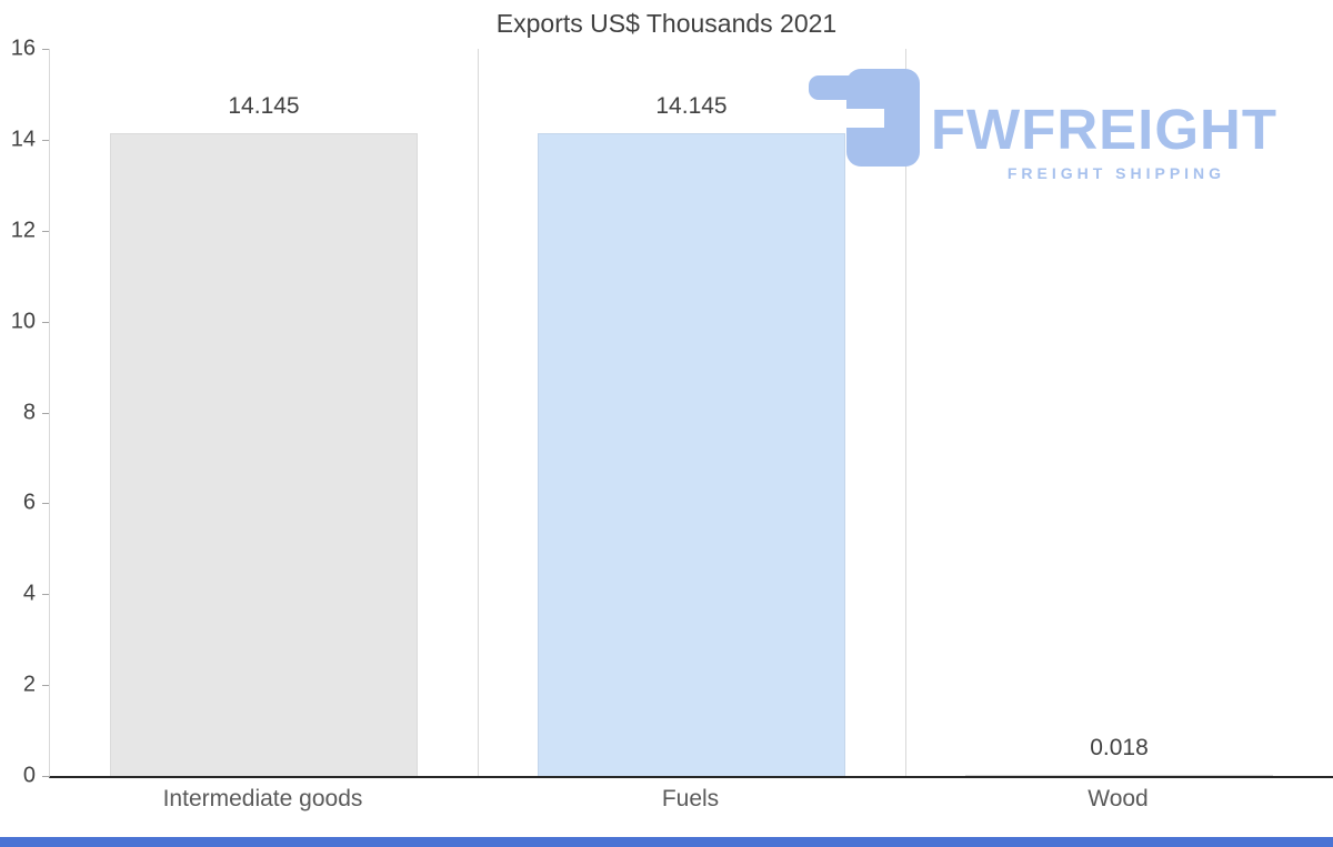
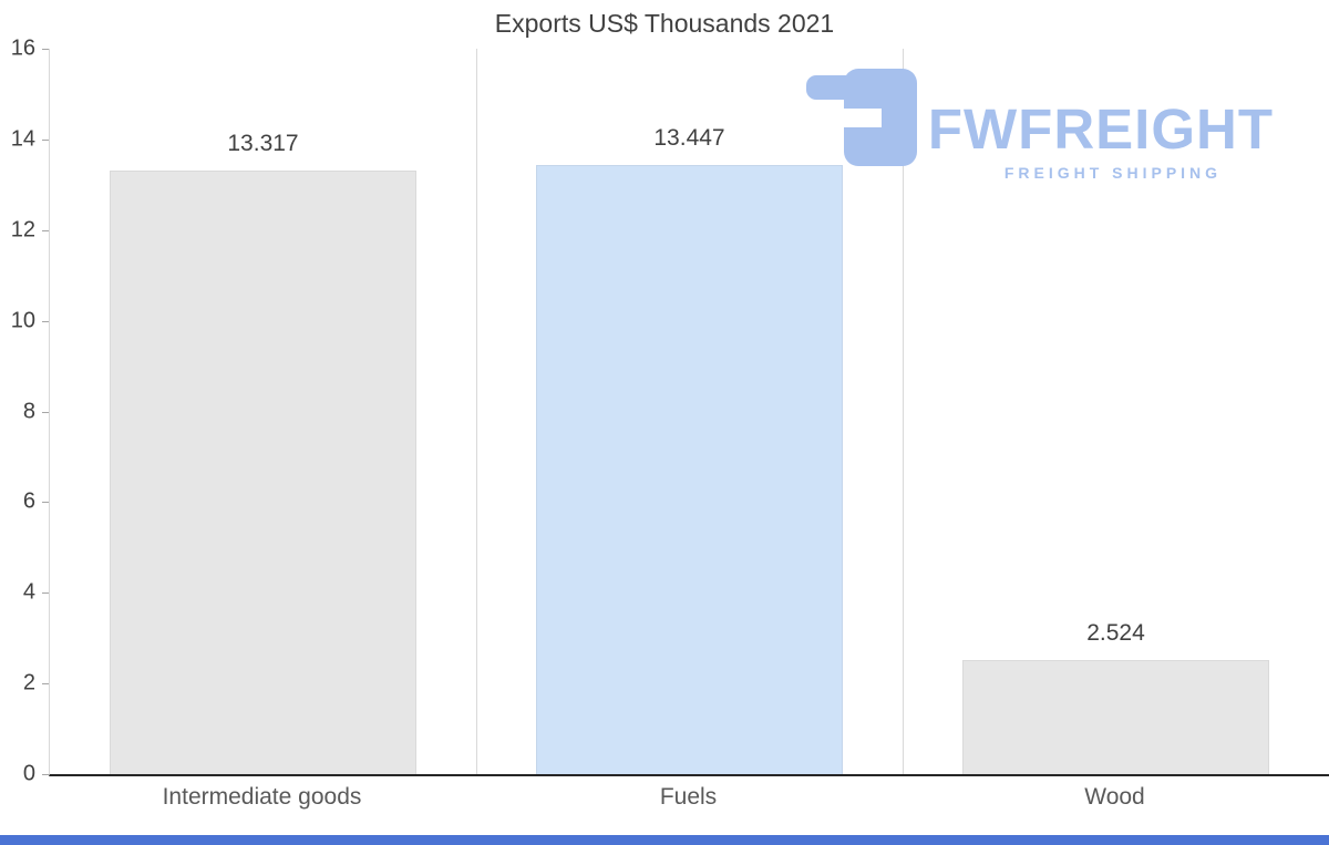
Intermediate goods: 14.145 -> 13.317
Fuels: 14.145 -> 13.447
Wood: 0.018 -> 2.524
